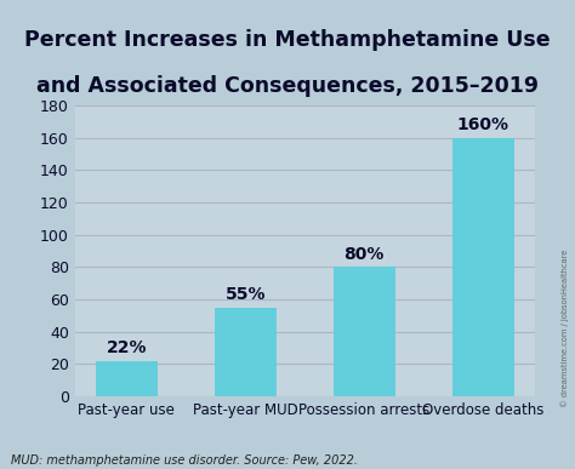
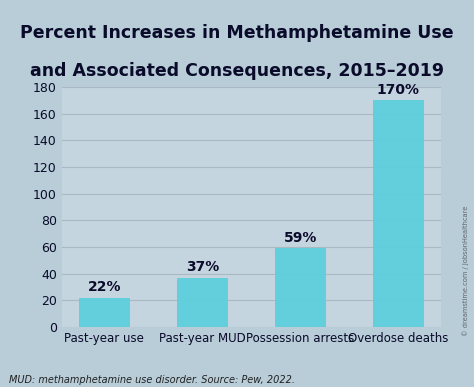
Past-year MUD: 55% -> 37%
Possession arrests: 80% -> 59%
Overdose deaths: 160% -> 170%
